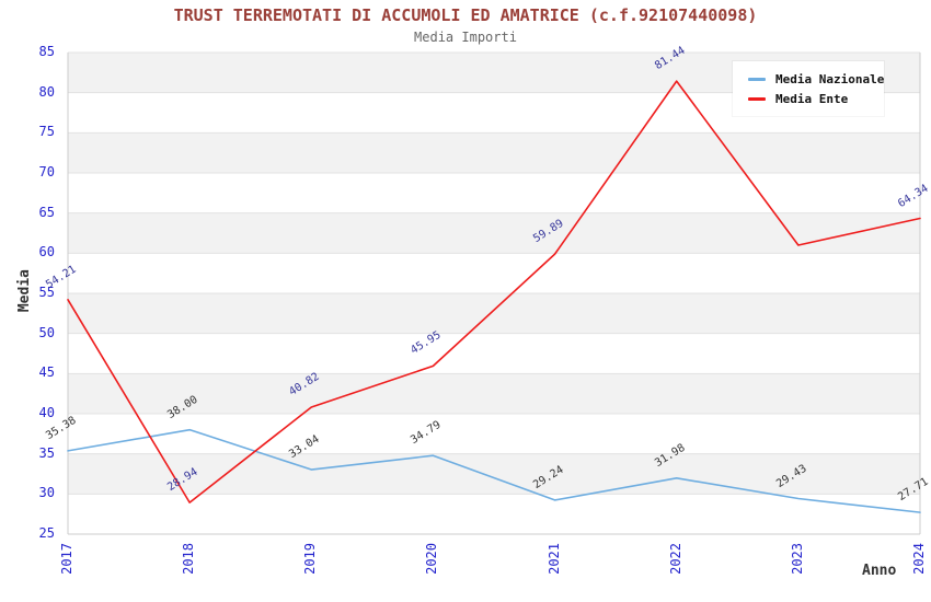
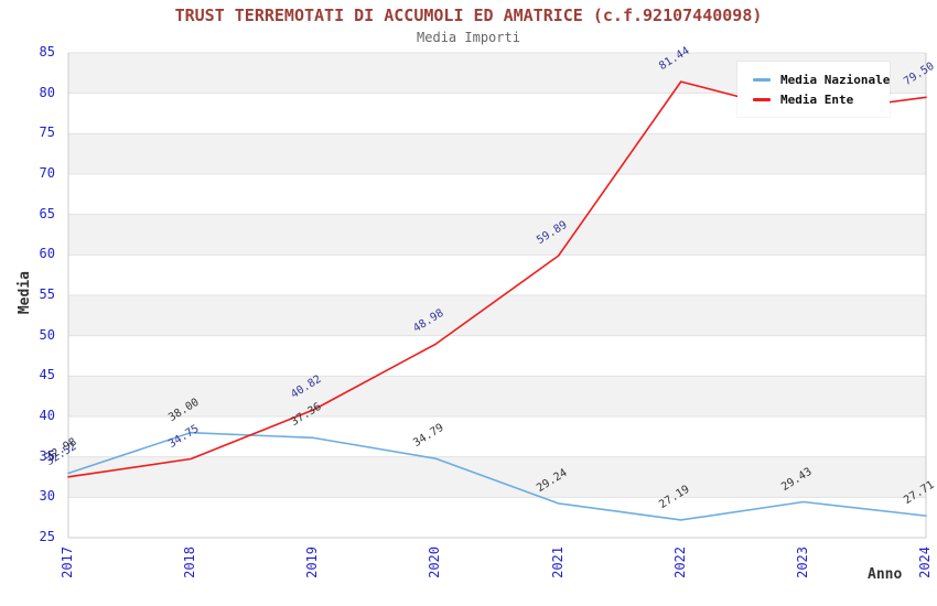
Media Nazionale/2017: 35.38 -> 32.98
Media Ente/2017: 54.21 -> 32.52
Media Ente/2018: 28.94 -> 34.75
Media Nazionale/2019: 33.04 -> 37.36
Media Ente/2020: 45.95 -> 48.98
Media Nazionale/2022: 31.98 -> 27.19
Media Ente/2023: 61 -> 78
Media Ente/2024: 64.34 -> 79.50
